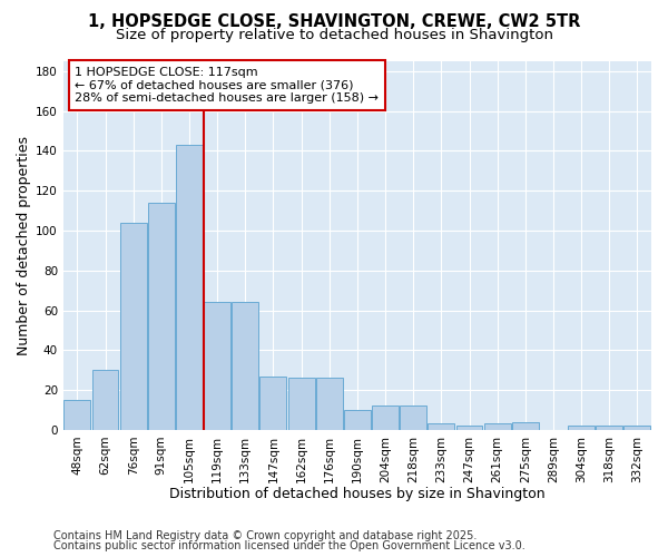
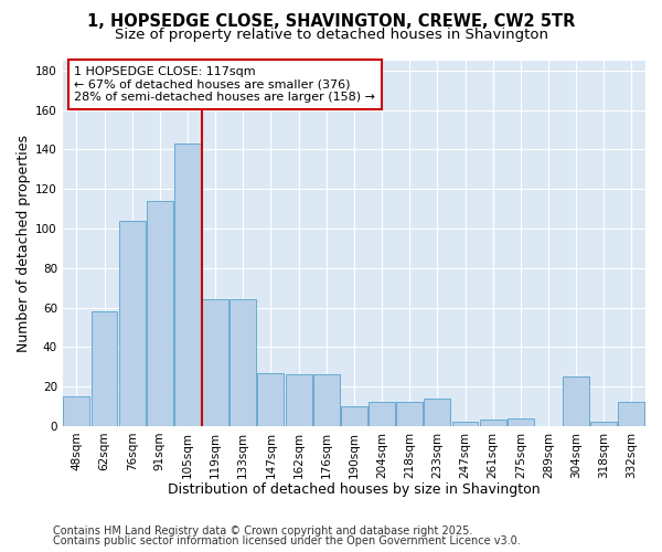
62sqm: 30 -> 58
233sqm: 3 -> 14
304sqm: 2 -> 25
332sqm: 2 -> 12
